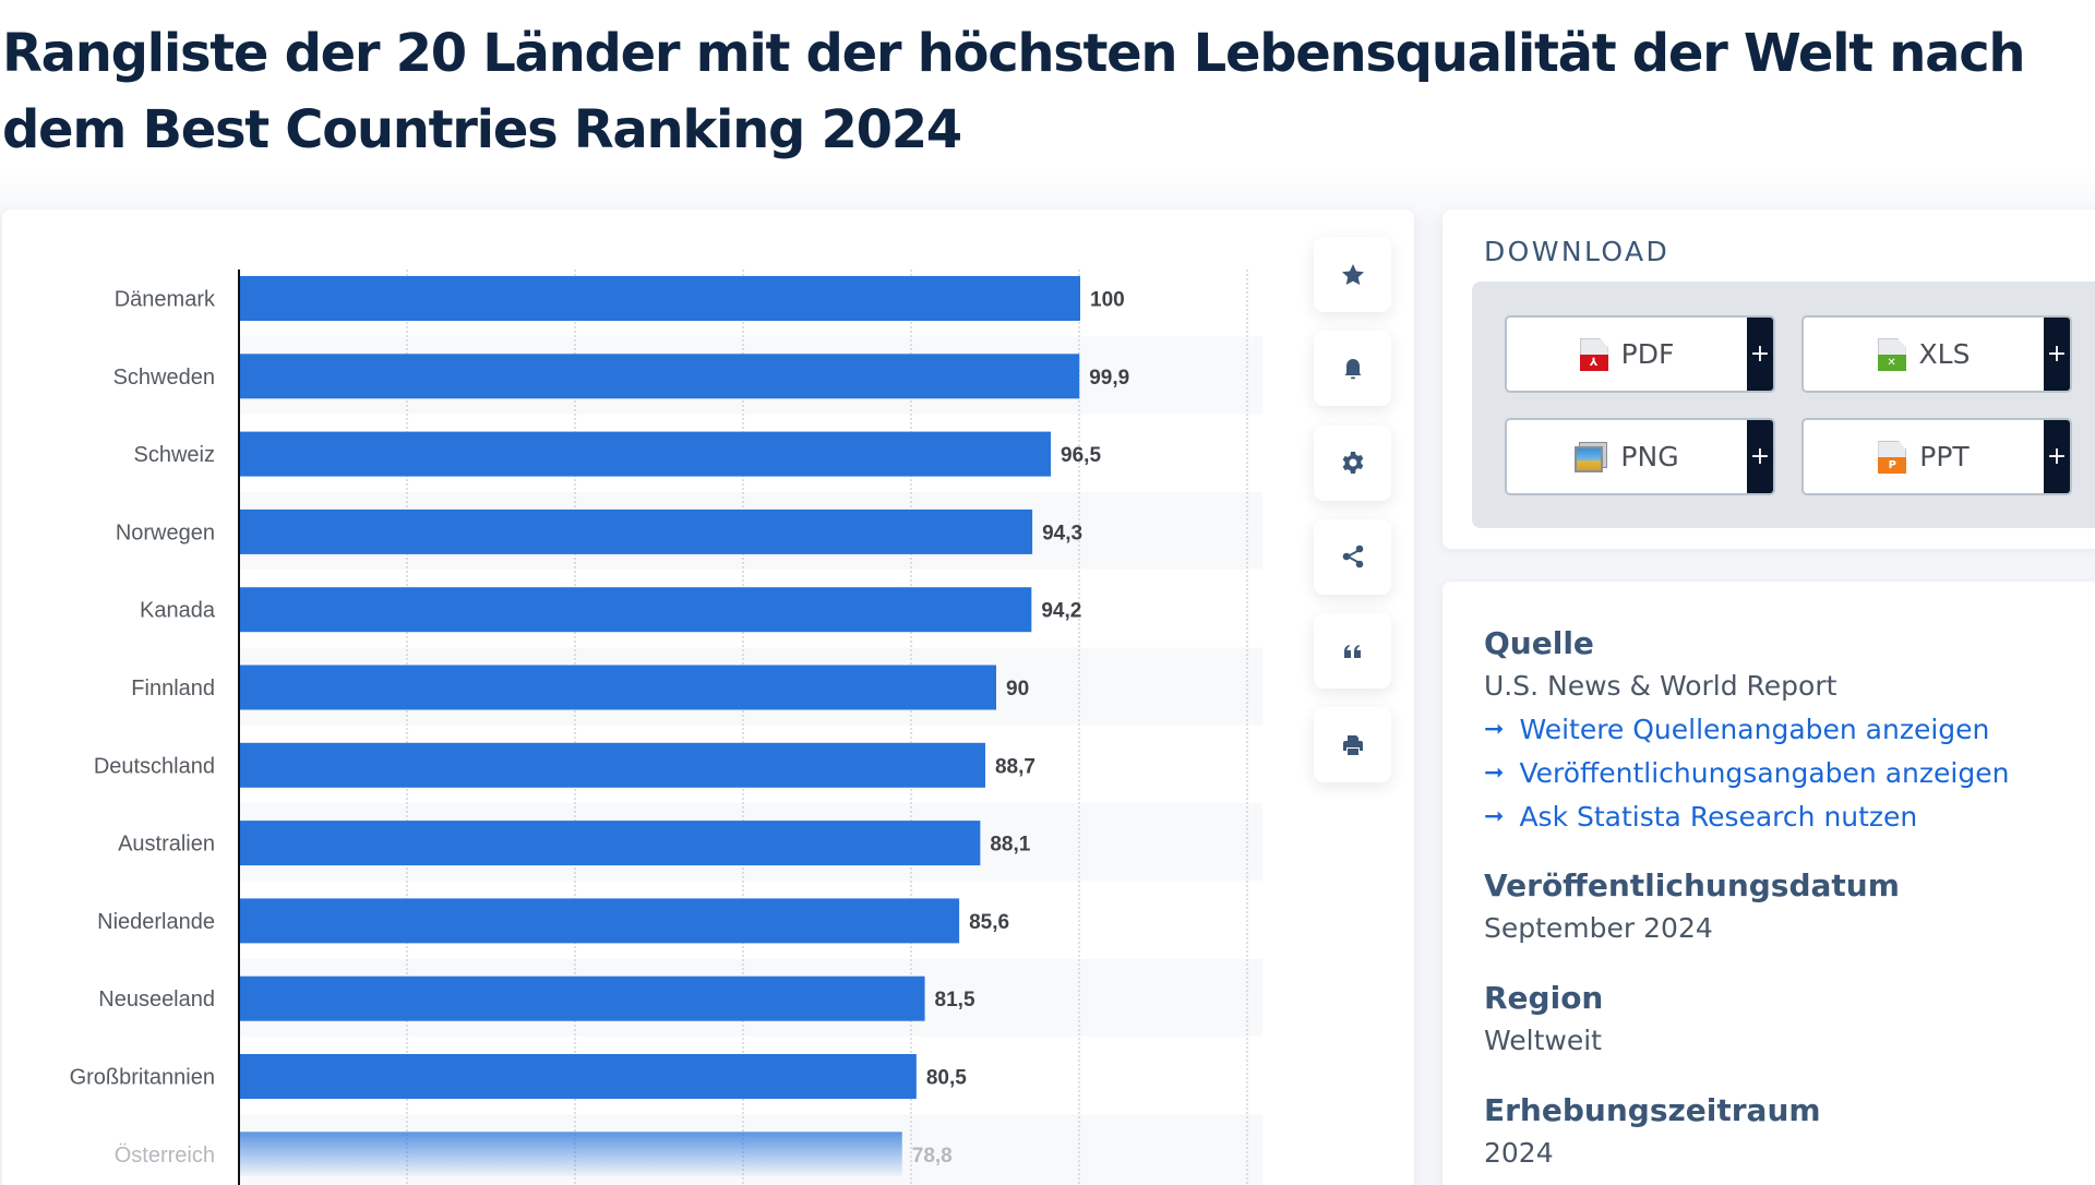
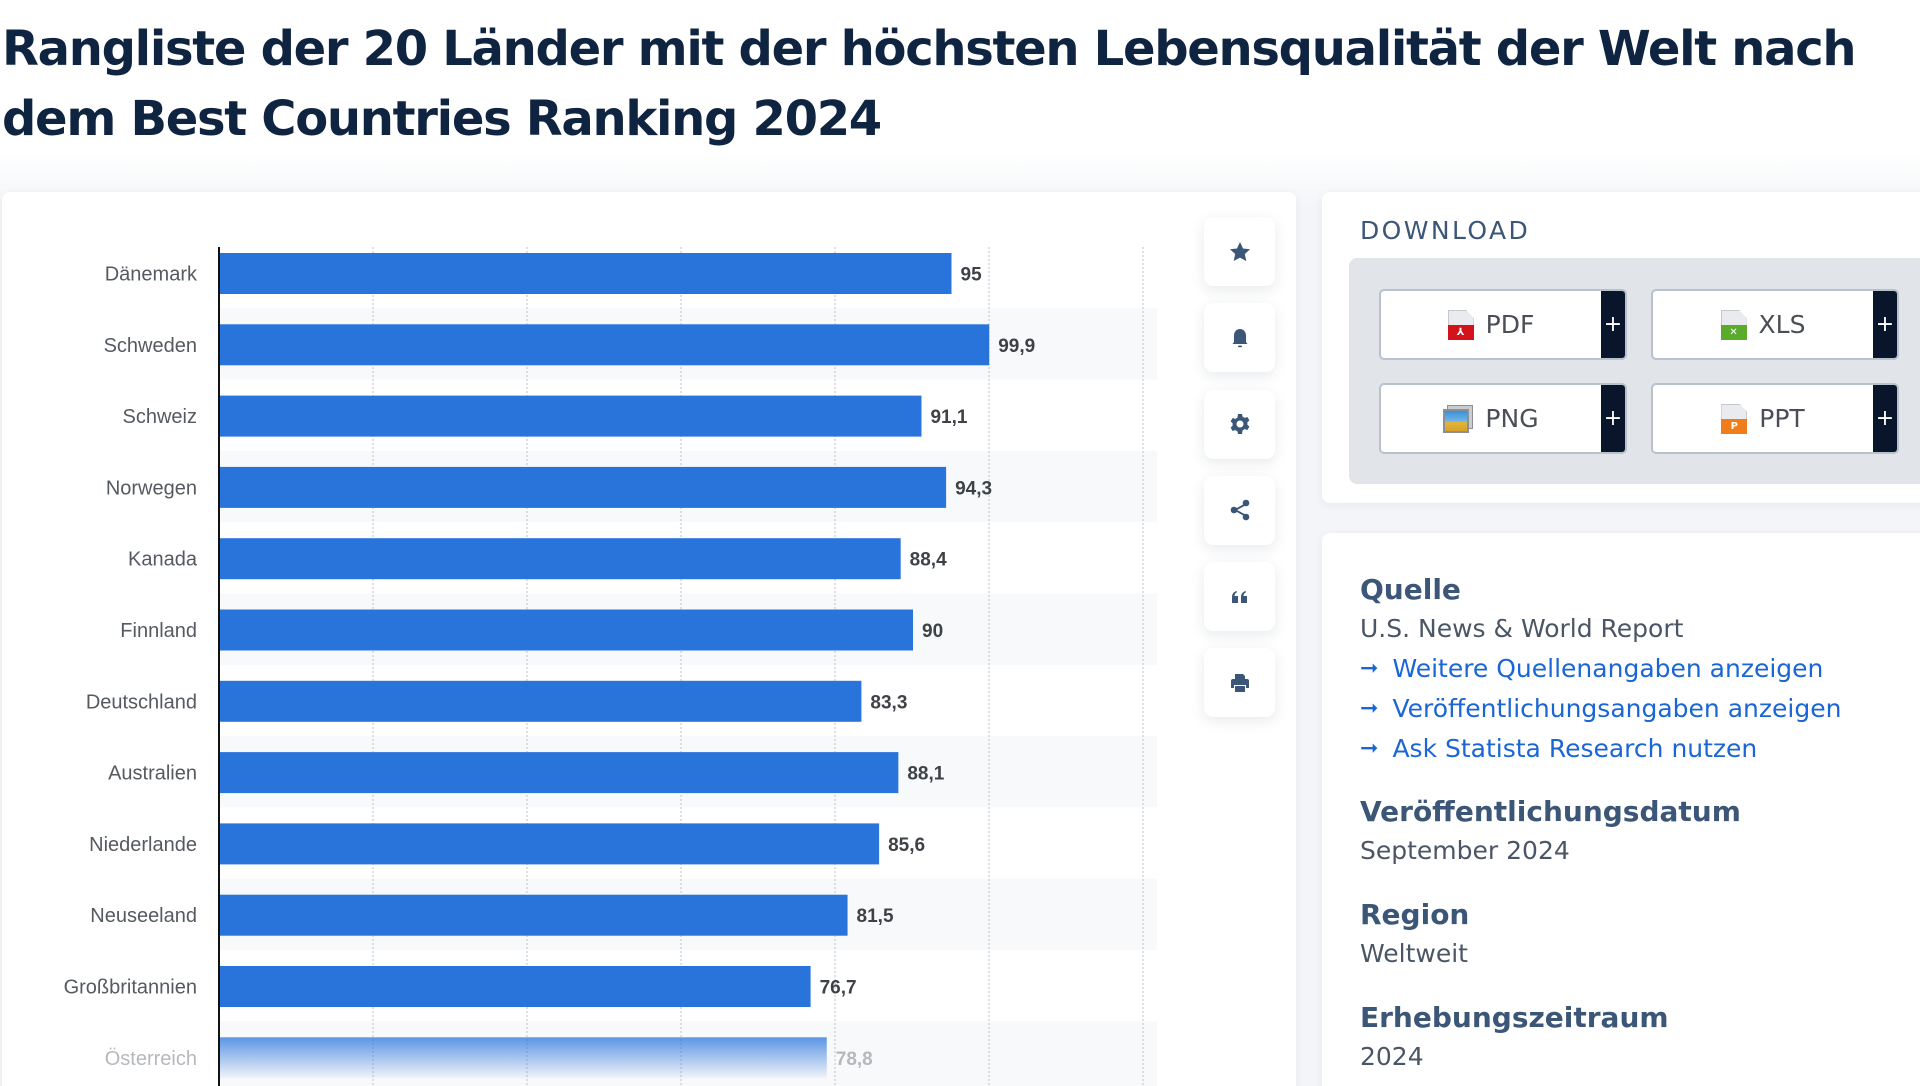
Dänemark: 100 -> 95
Schweiz: 96,5 -> 91,1
Kanada: 94,2 -> 88,4
Deutschland: 88,7 -> 83,3
Großbritannien: 80,5 -> 76,7
